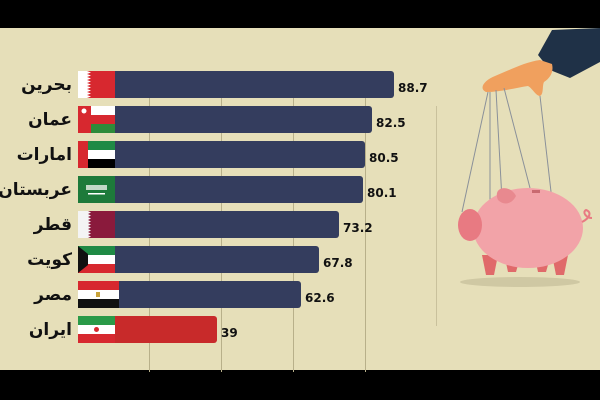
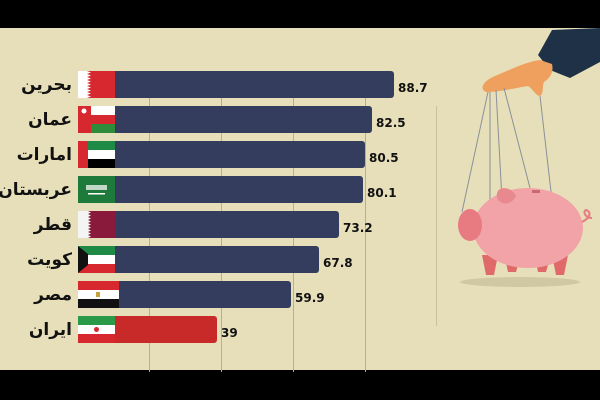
مصر: 62.6 -> 59.9
